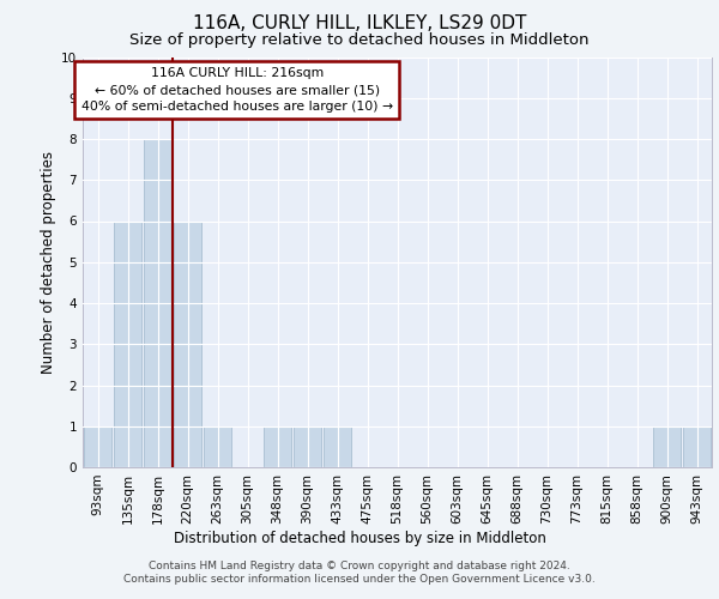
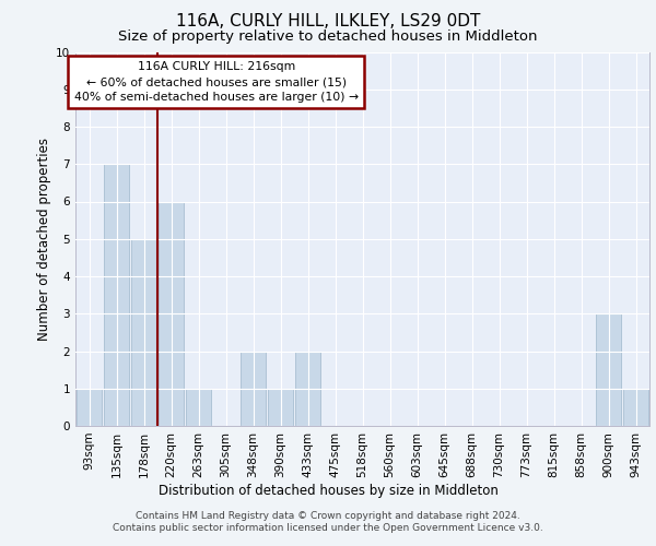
135sqm: 6 -> 7
178sqm: 8 -> 5
348sqm: 1 -> 2
433sqm: 1 -> 2
900sqm: 1 -> 3
